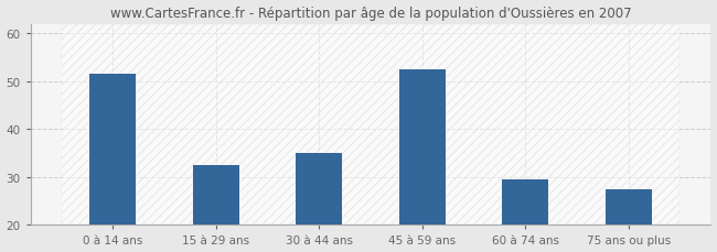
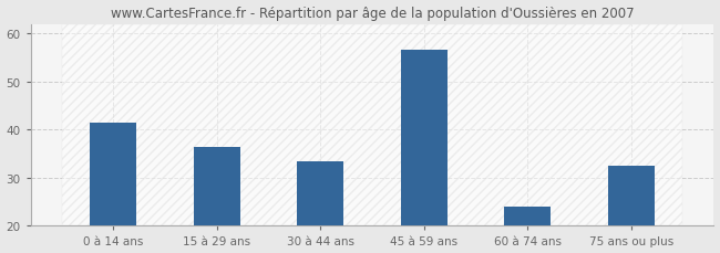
0 à 14 ans: 51.5 -> 41.5
15 à 29 ans: 32.5 -> 36.5
30 à 44 ans: 35.0 -> 33.5
45 à 59 ans: 52.5 -> 56.5
60 à 74 ans: 29.5 -> 24.0
75 ans ou plus: 27.5 -> 32.5
